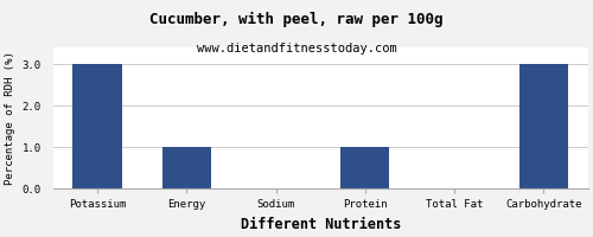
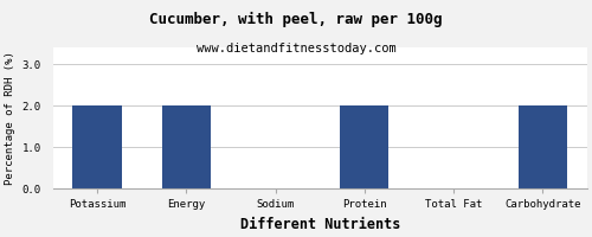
Potassium: 3 -> 2
Energy: 1 -> 2
Protein: 1 -> 2
Carbohydrate: 3 -> 2
